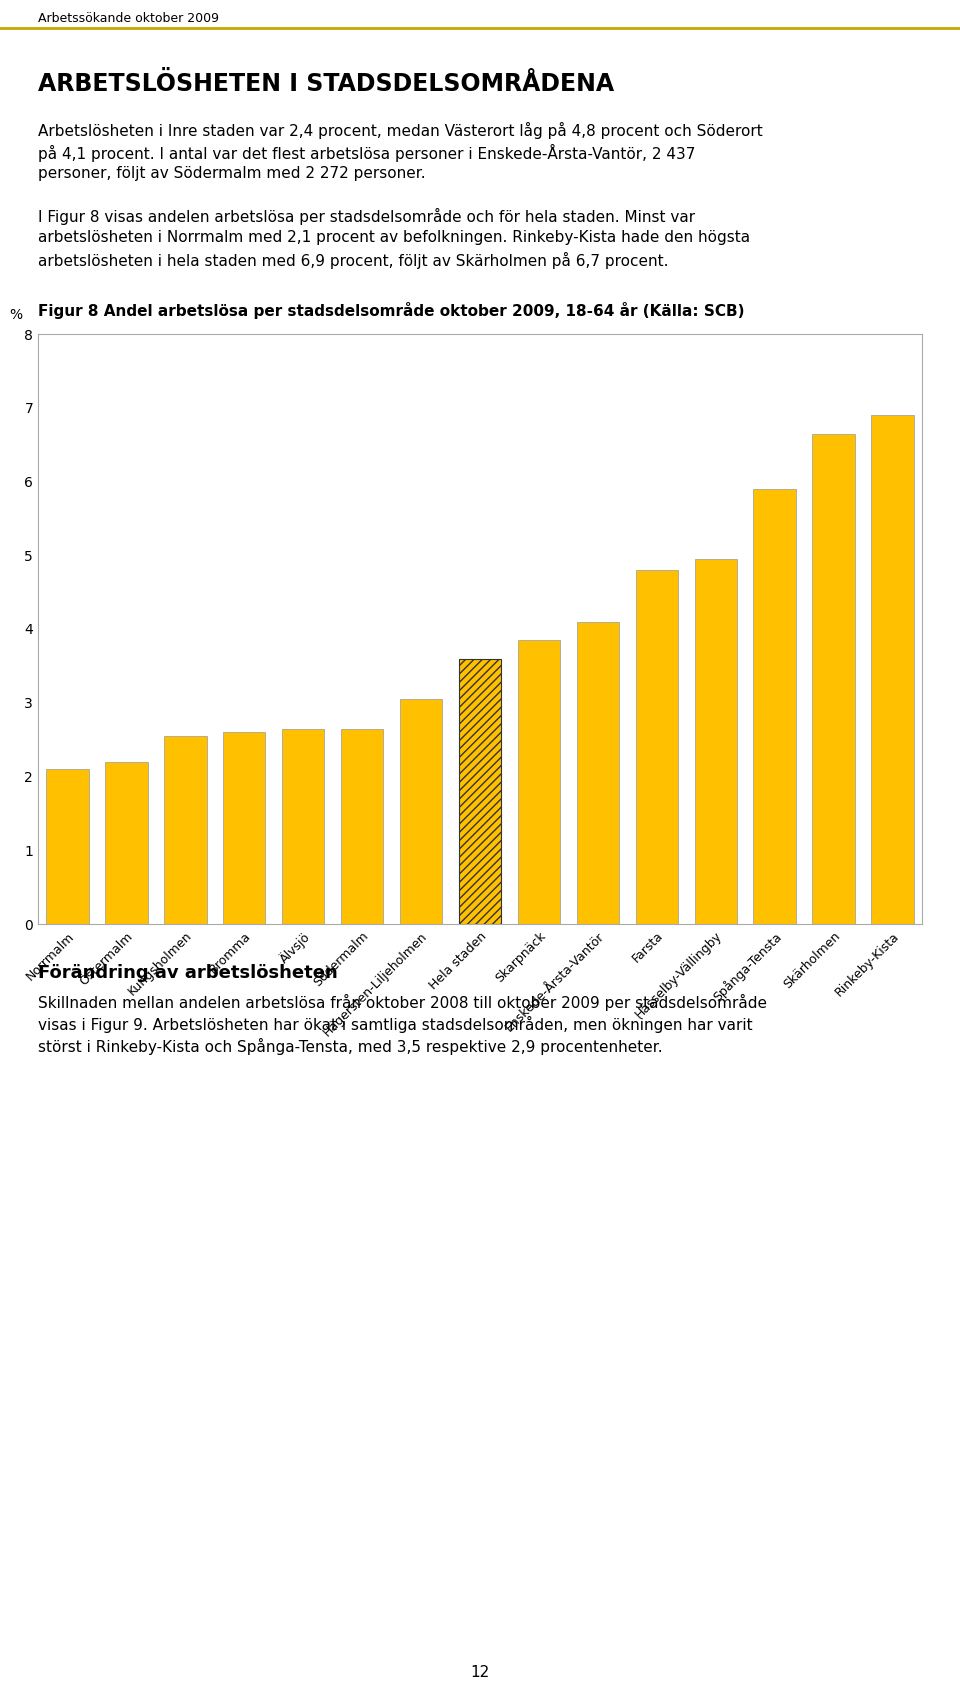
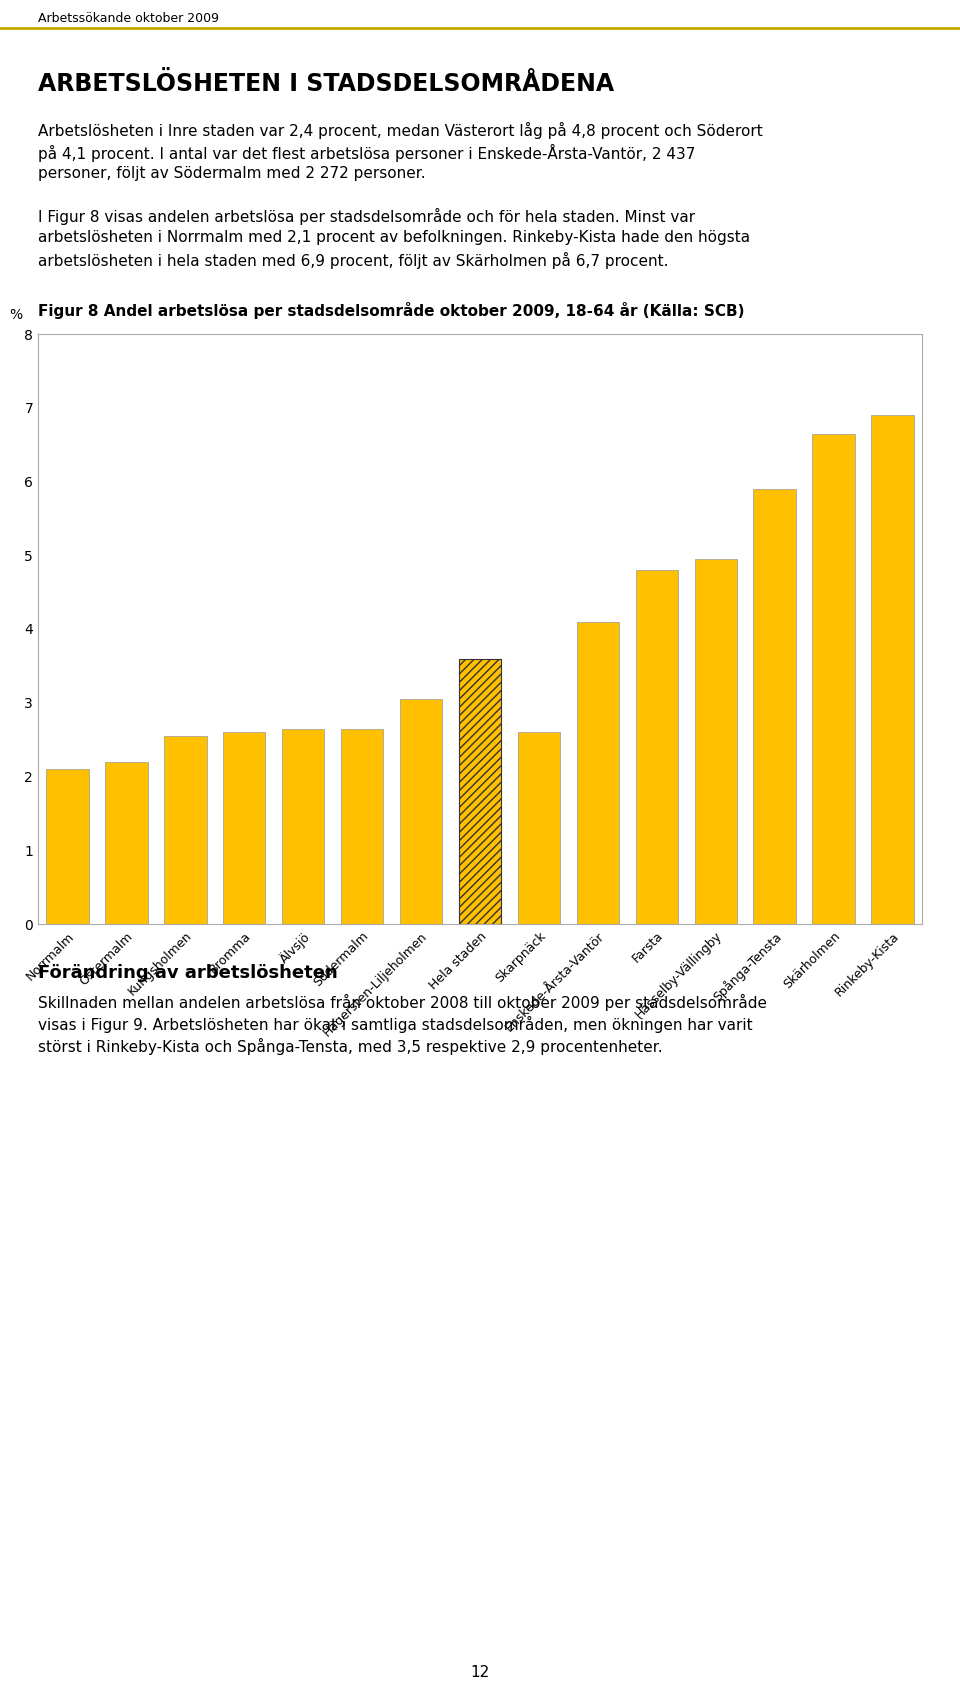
Skarpnäck: 3.85 -> 2.60
